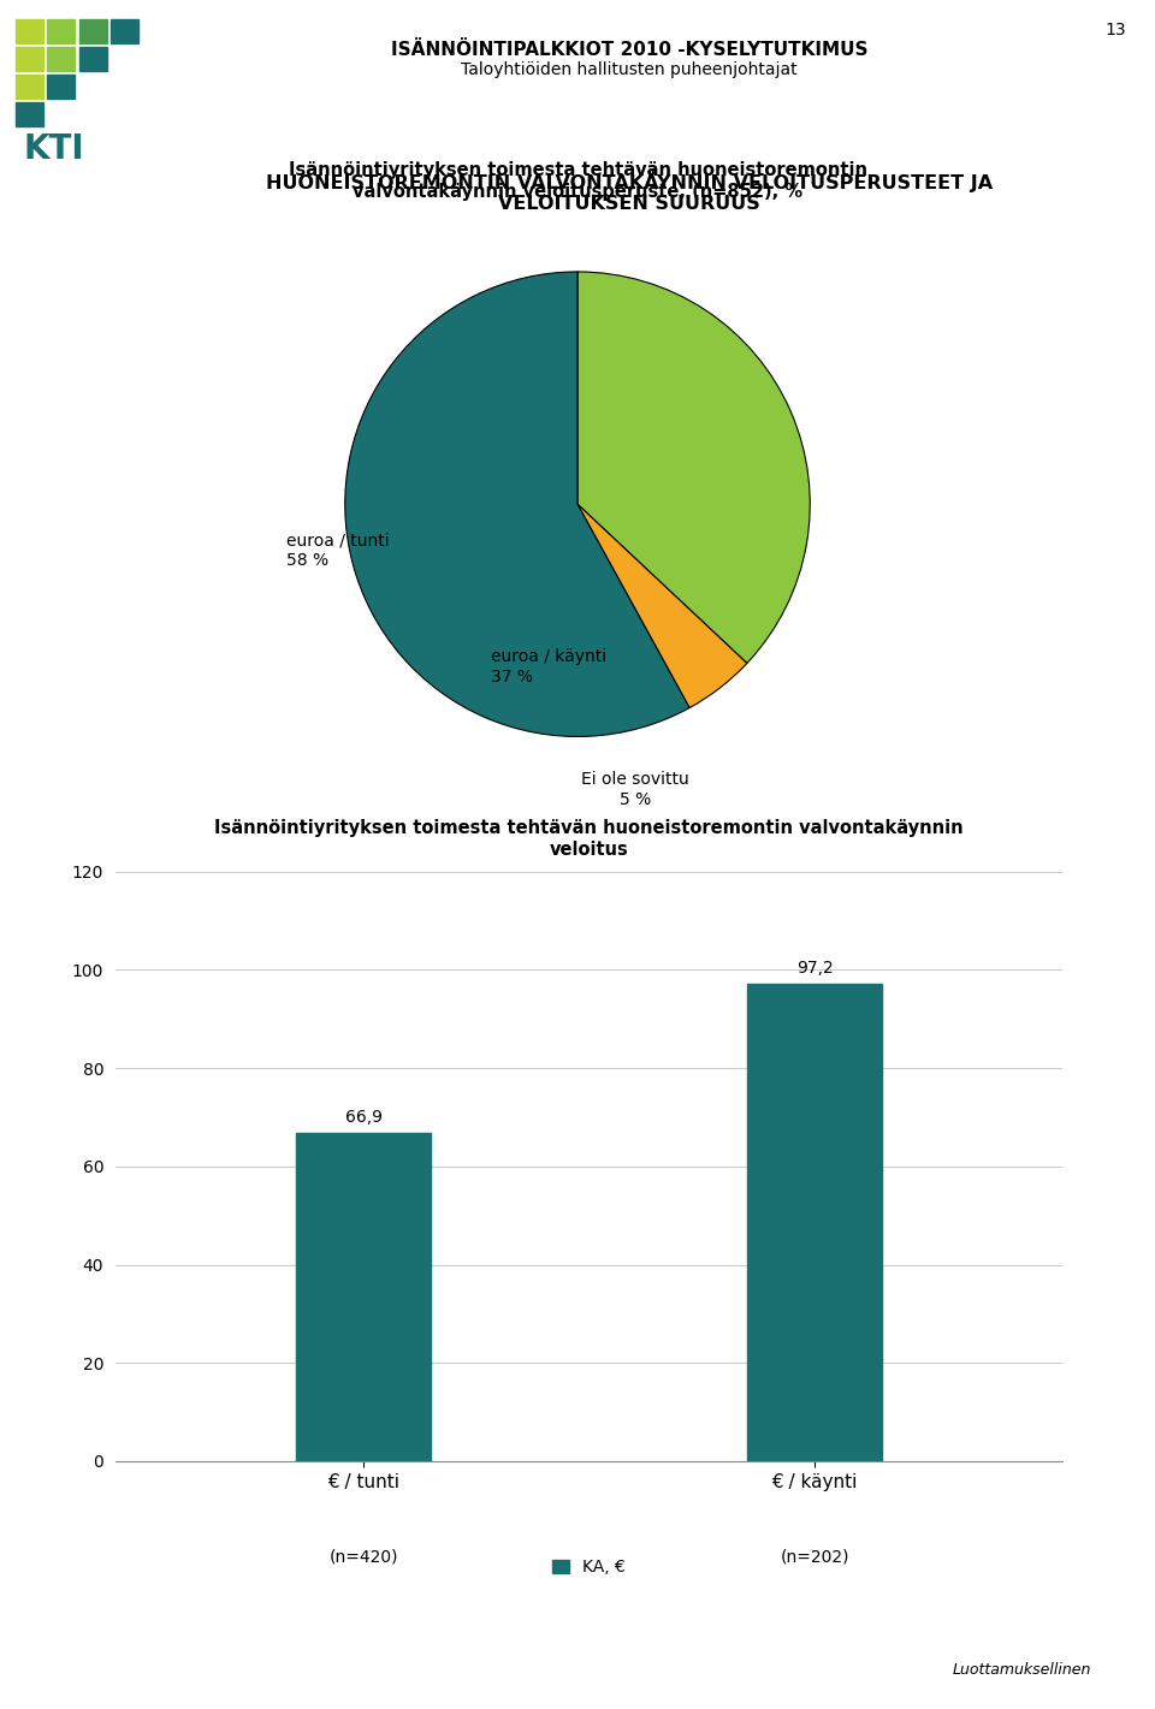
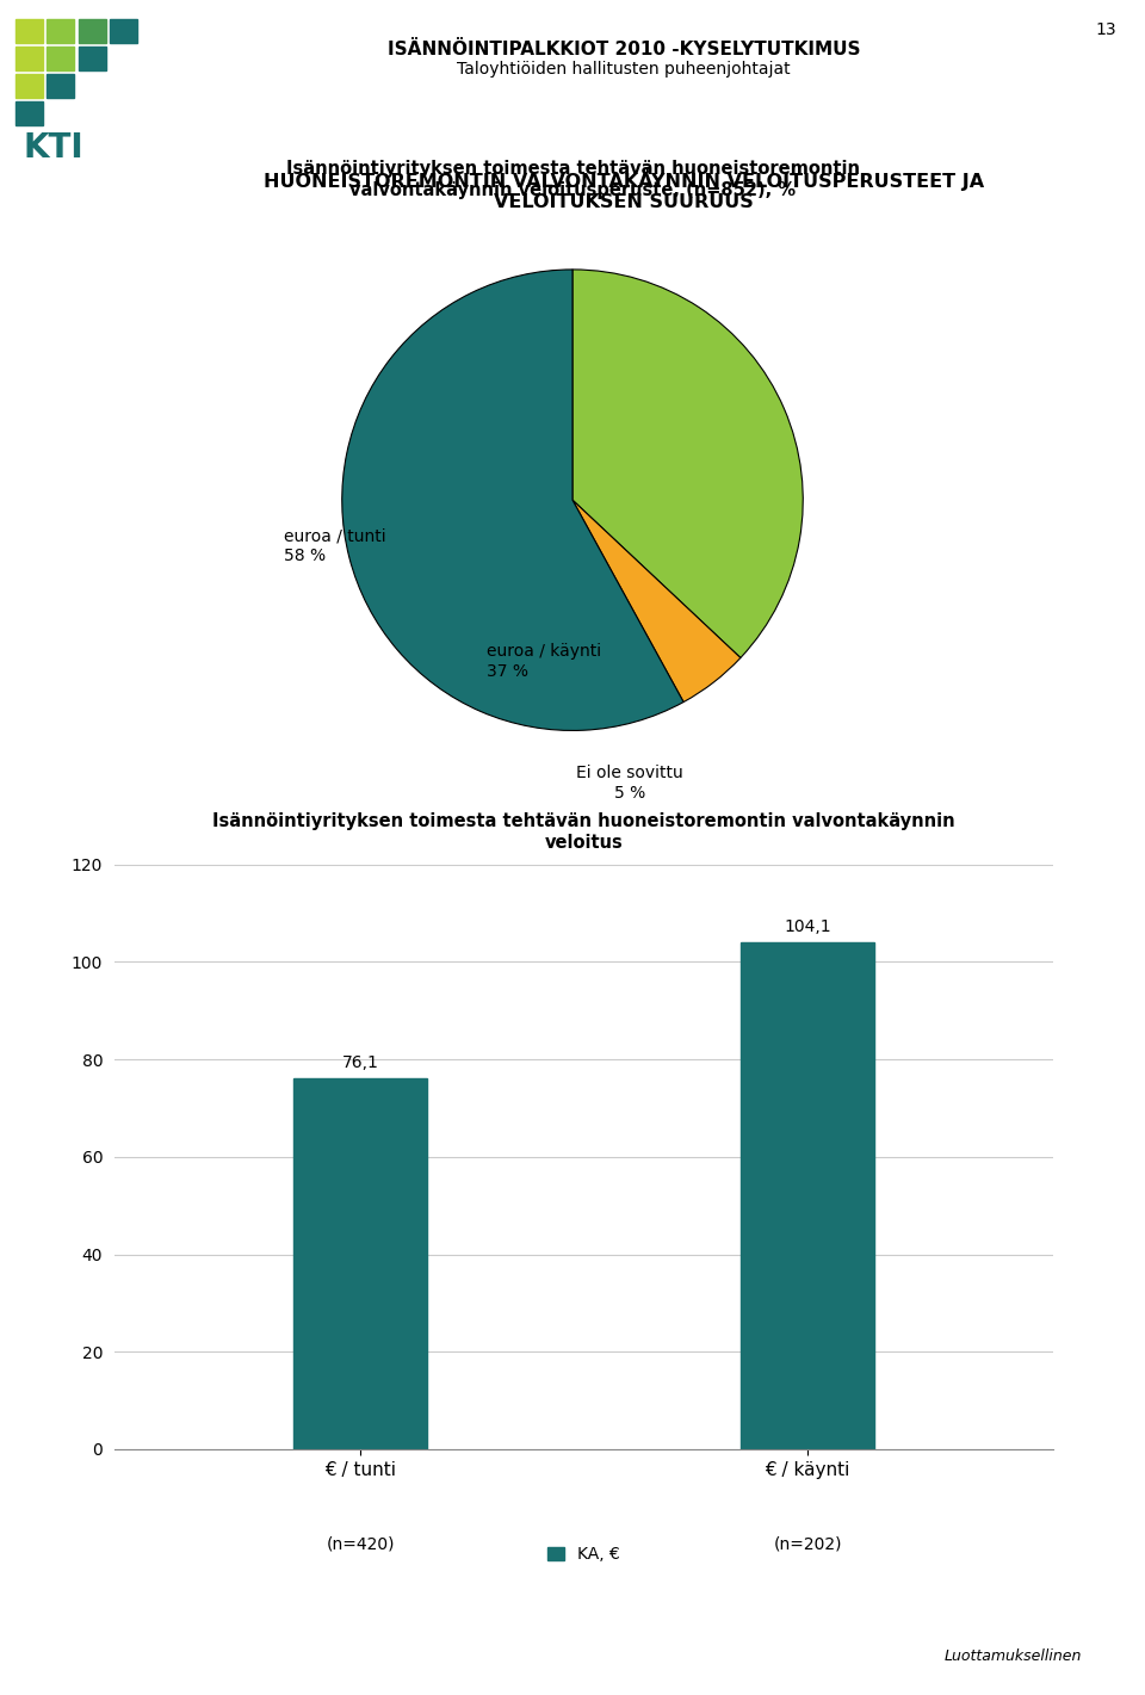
€ / tunti: 66,9 -> 76,1
€ / käynti: 97,2 -> 104,1
